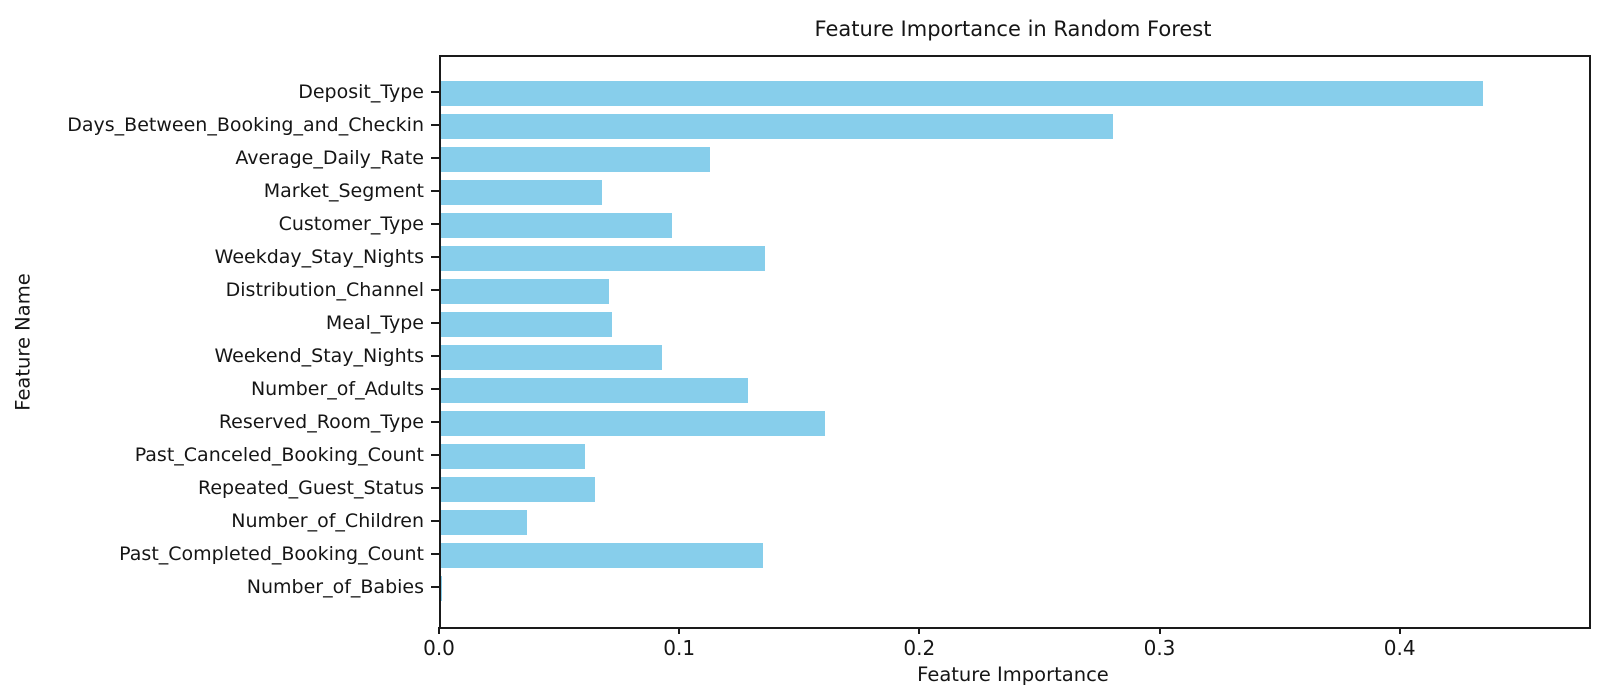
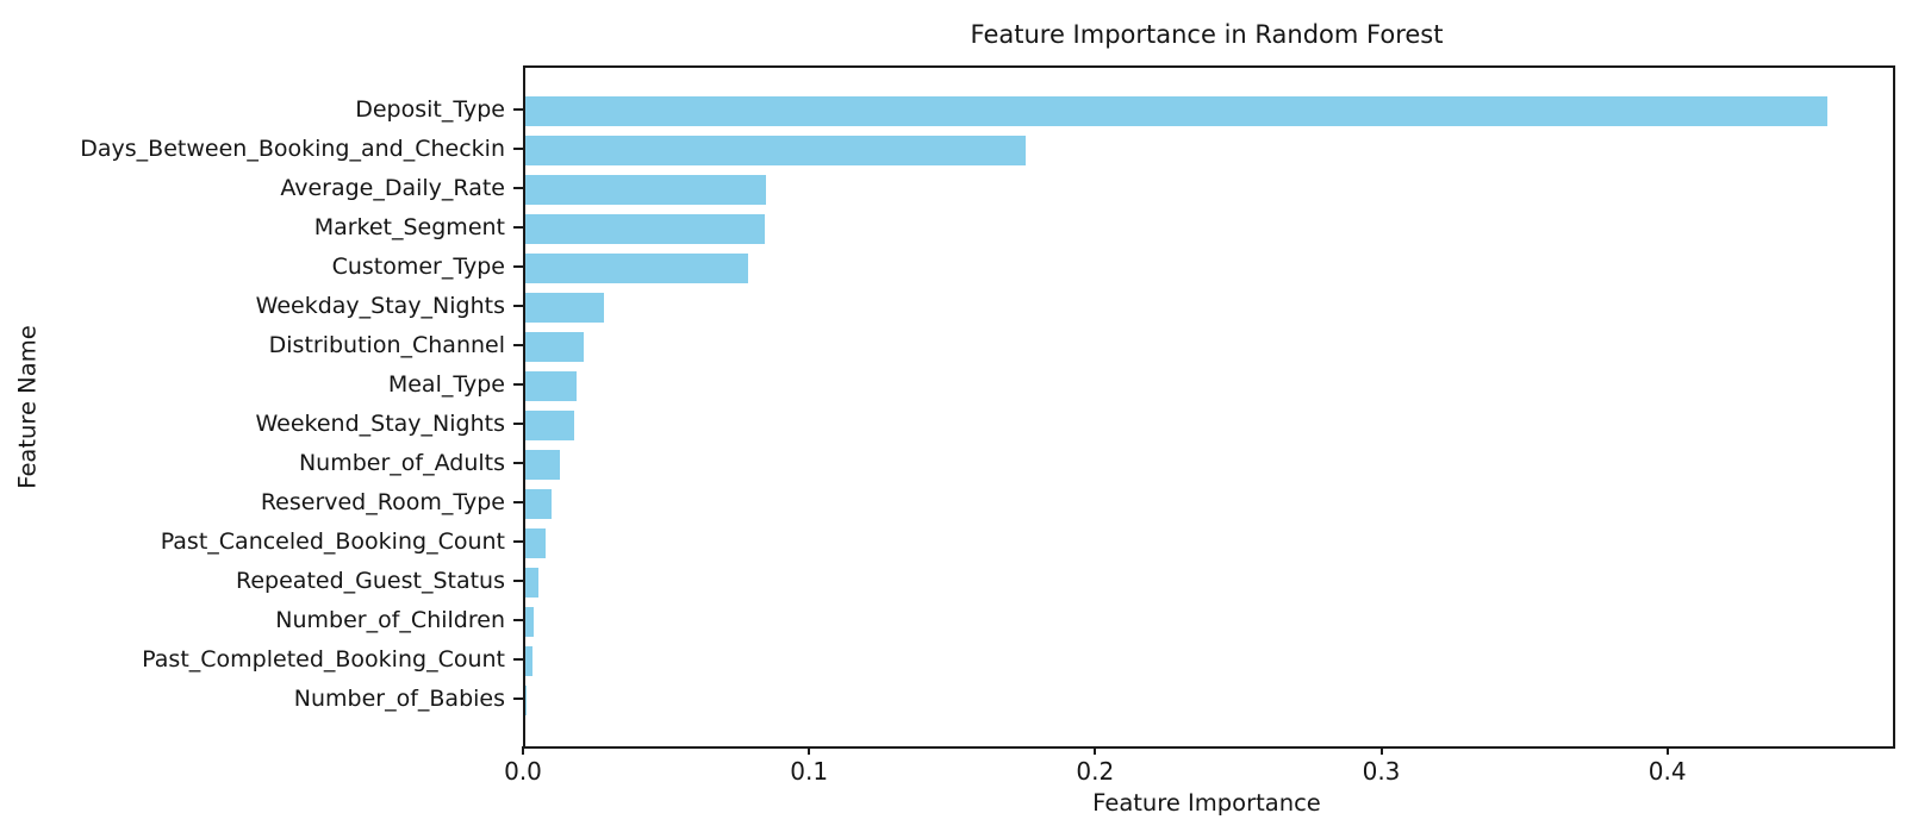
Deposit_Type: 0.434 -> 0.455
Days_Between_Booking_and_Checkin: 0.280 -> 0.175
Average_Daily_Rate: 0.112 -> 0.084
Market_Segment: 0.067 -> 0.084
Customer_Type: 0.096 -> 0.078
Weekday_Stay_Nights: 0.135 -> 0.028
Distribution_Channel: 0.070 -> 0.021
Meal_Type: 0.071 -> 0.018
Weekend_Stay_Nights: 0.092 -> 0.017
Number_of_Adults: 0.128 -> 0.012
Reserved_Room_Type: 0.160 -> 0.009
Past_Canceled_Booking_Count: 0.060 -> 0.007
Repeated_Guest_Status: 0.064 -> 0.004
Number_of_Children: 0.036 -> 0.003
Past_Completed_Booking_Count: 0.134 -> 0.002
